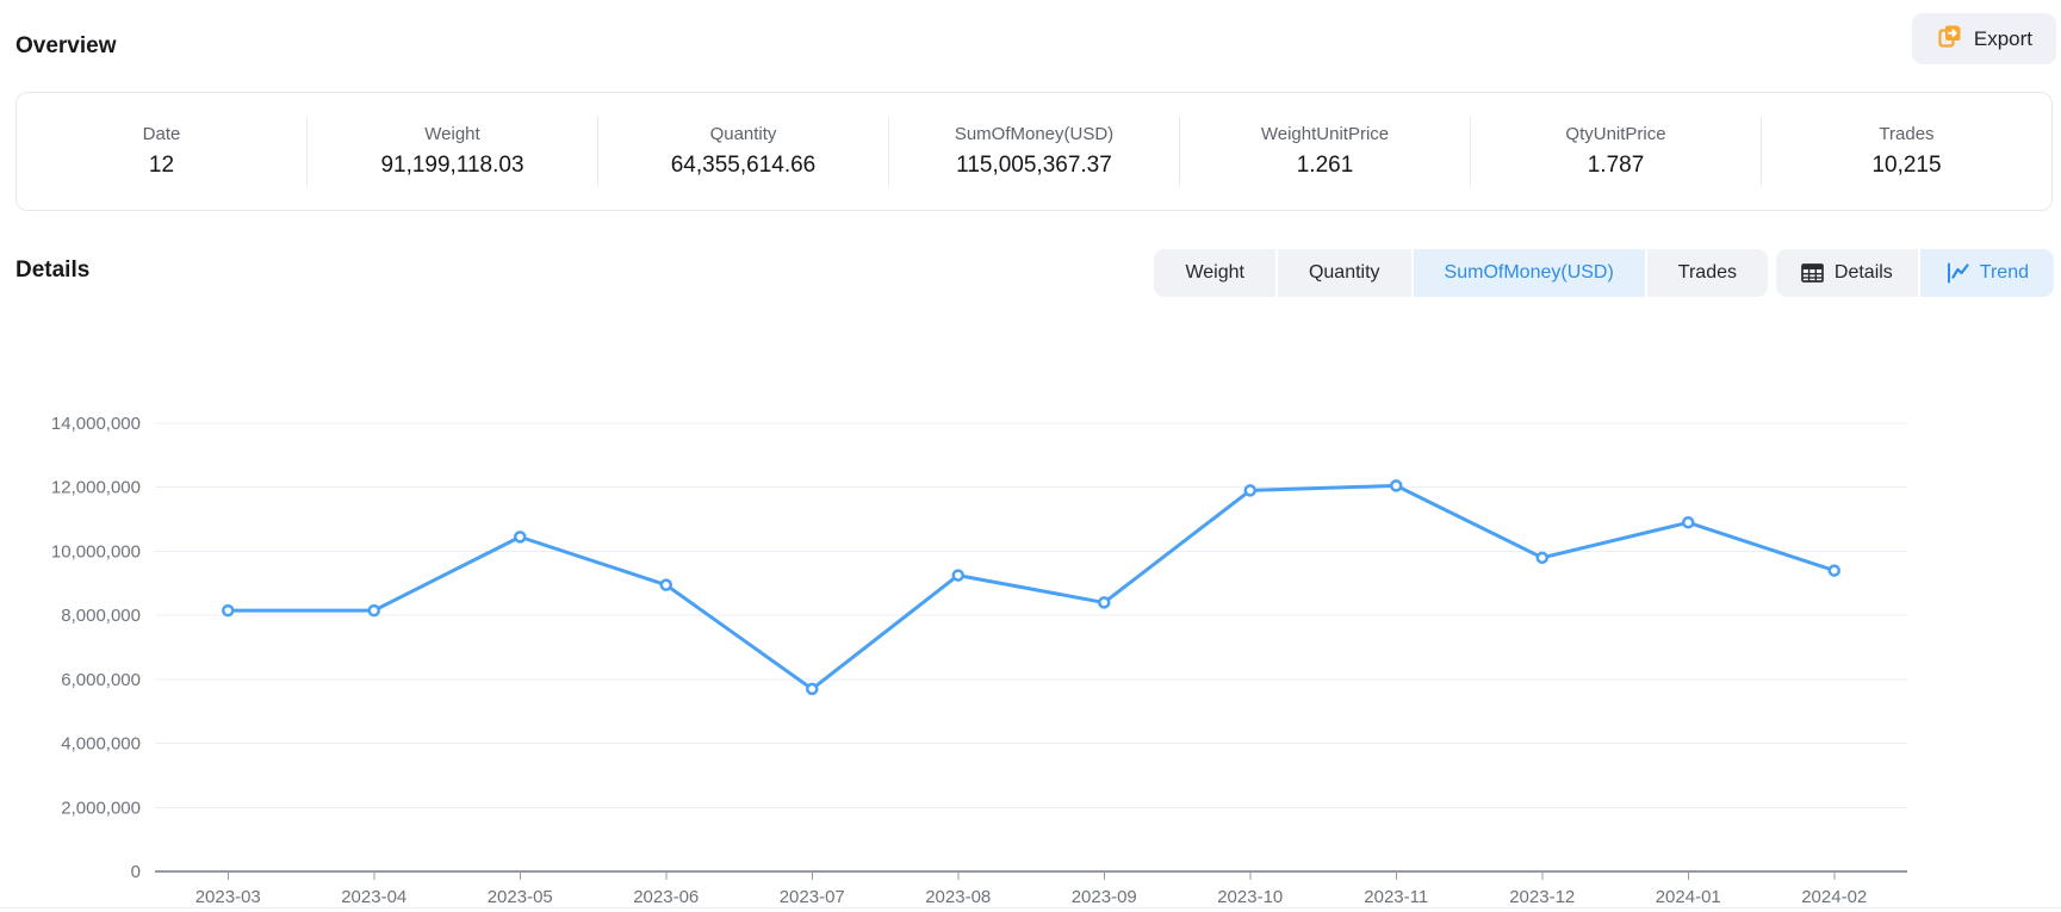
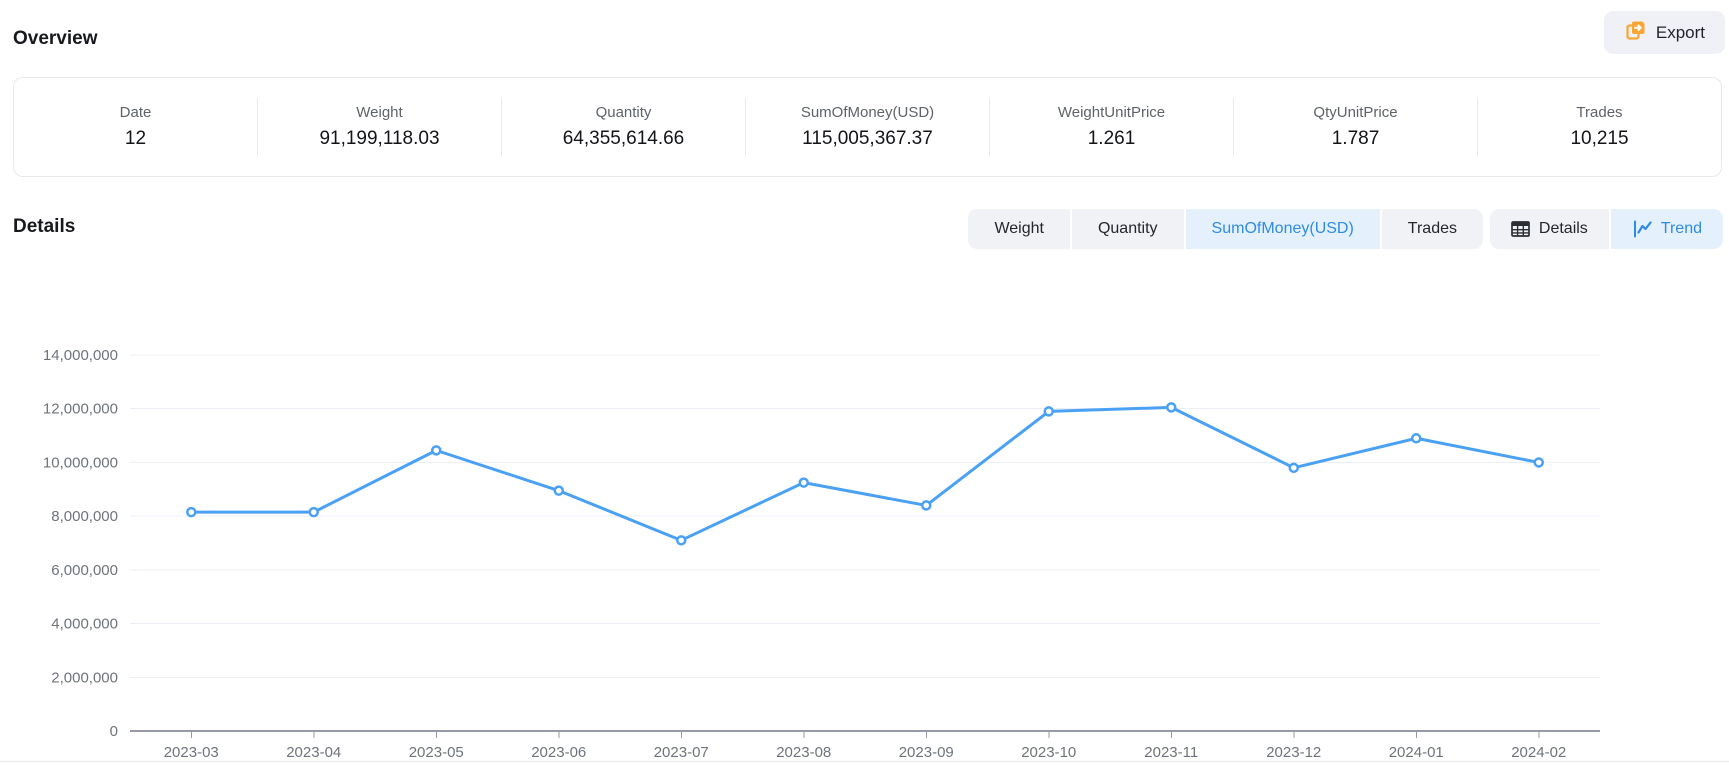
2023-07: 5700000 -> 7100000
2024-02: 9400000 -> 10000000
